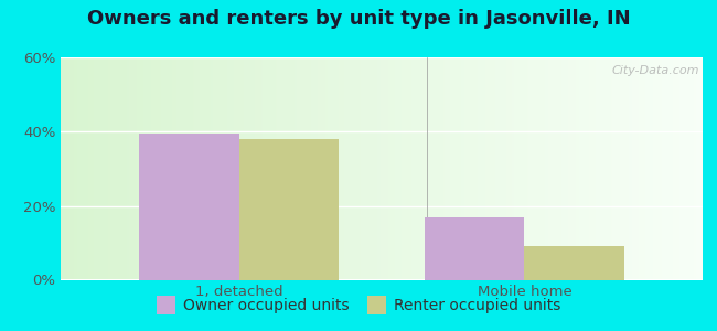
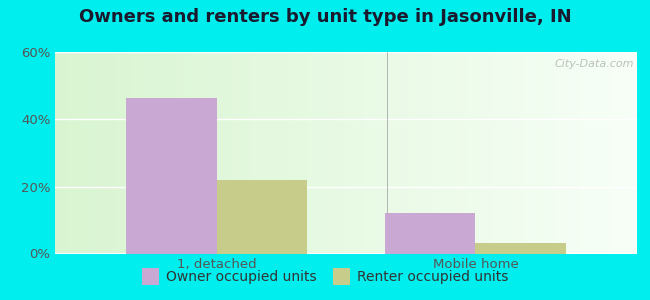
Owner occupied units/1, detached: 39.5% -> 46.5%
Renter occupied units/1, detached: 38% -> 22%
Owner occupied units/Mobile home: 17.0% -> 12.0%
Renter occupied units/Mobile home: 9% -> 3%
